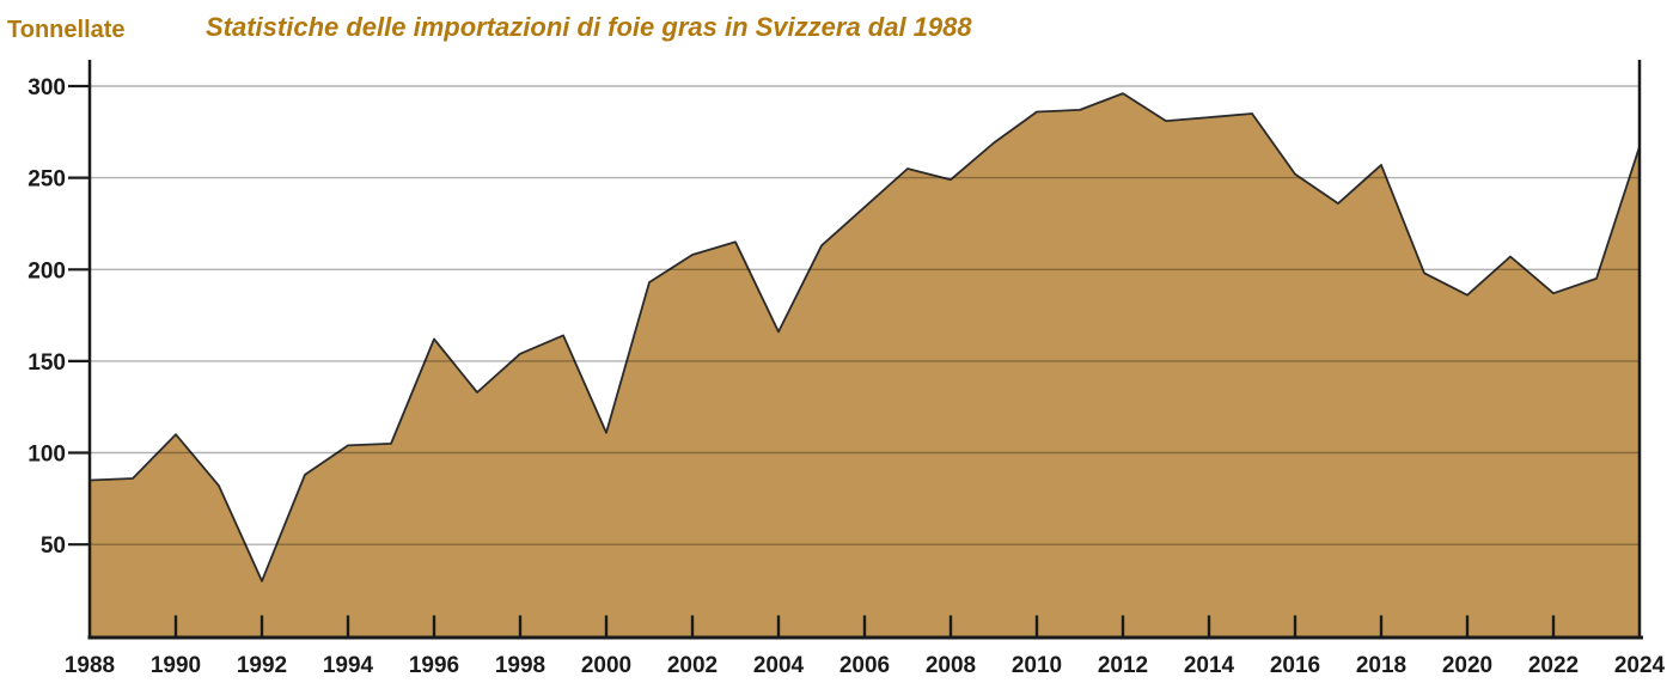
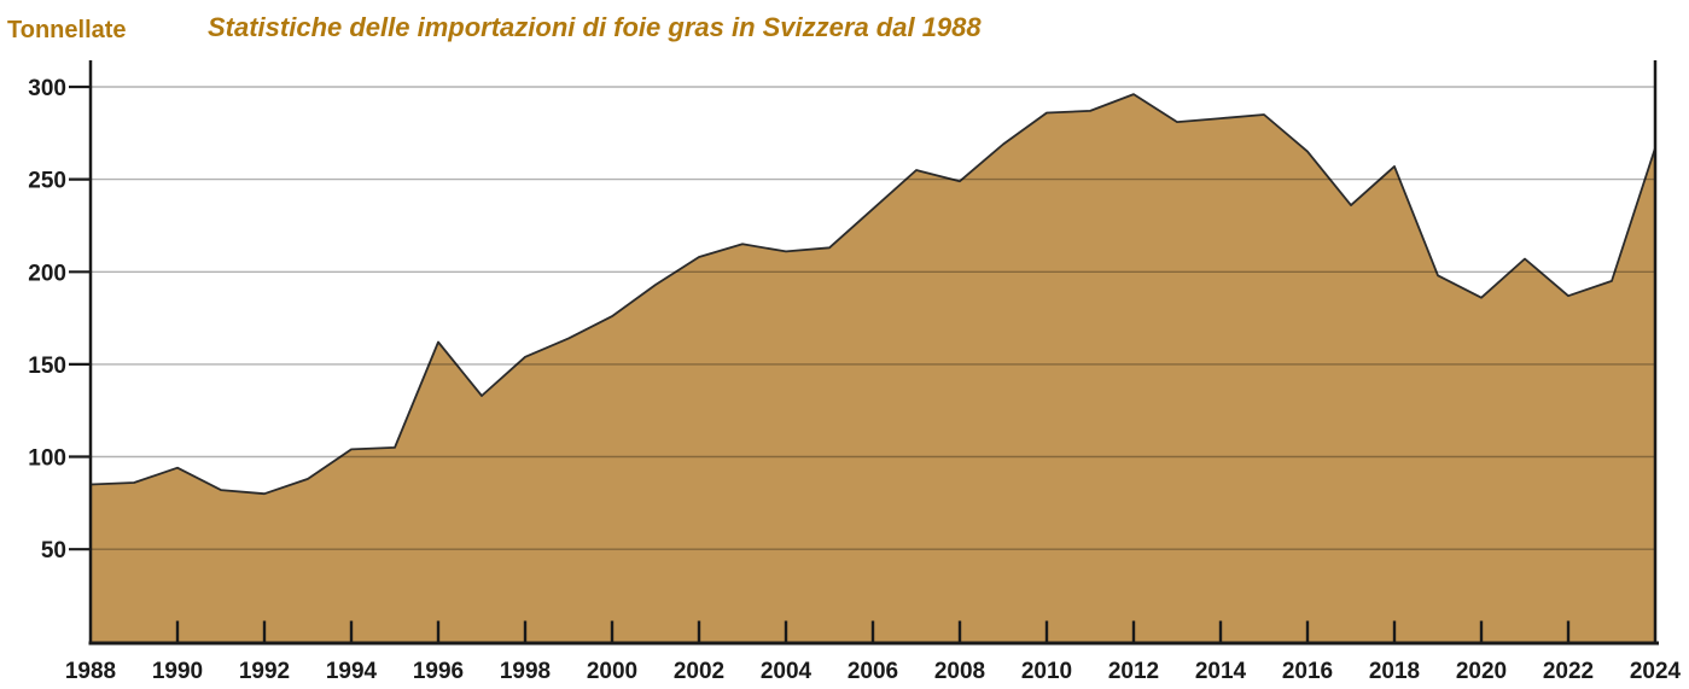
1990: 110 -> 94
1992: 30 -> 80
2000: 111 -> 176
2004: 166 -> 211
2016: 252 -> 265
